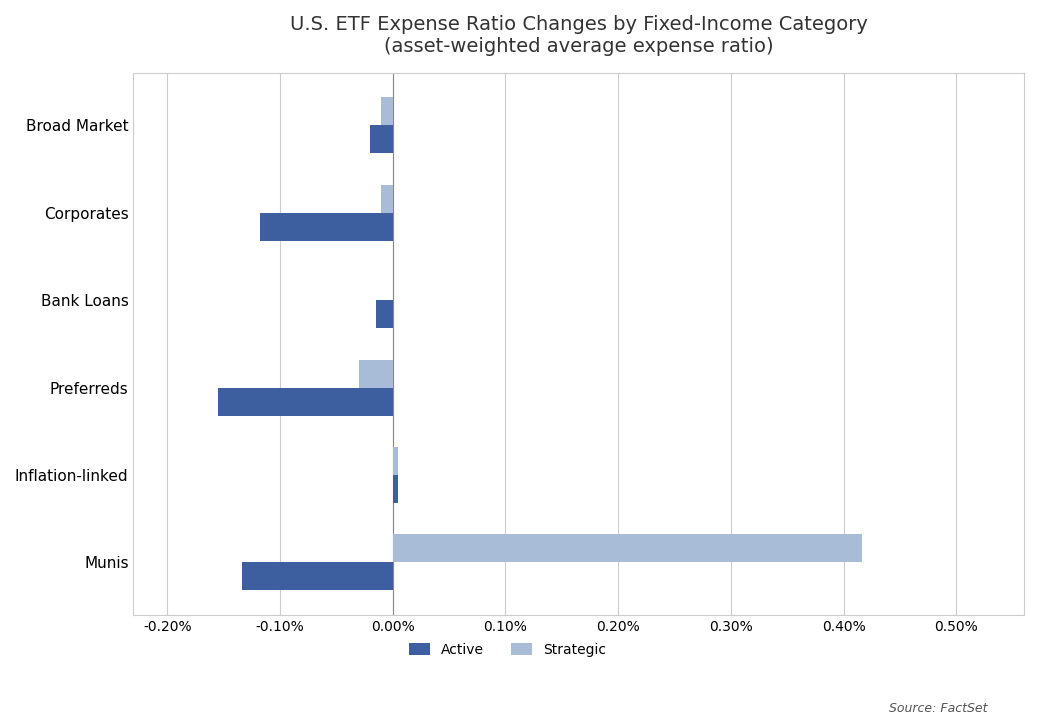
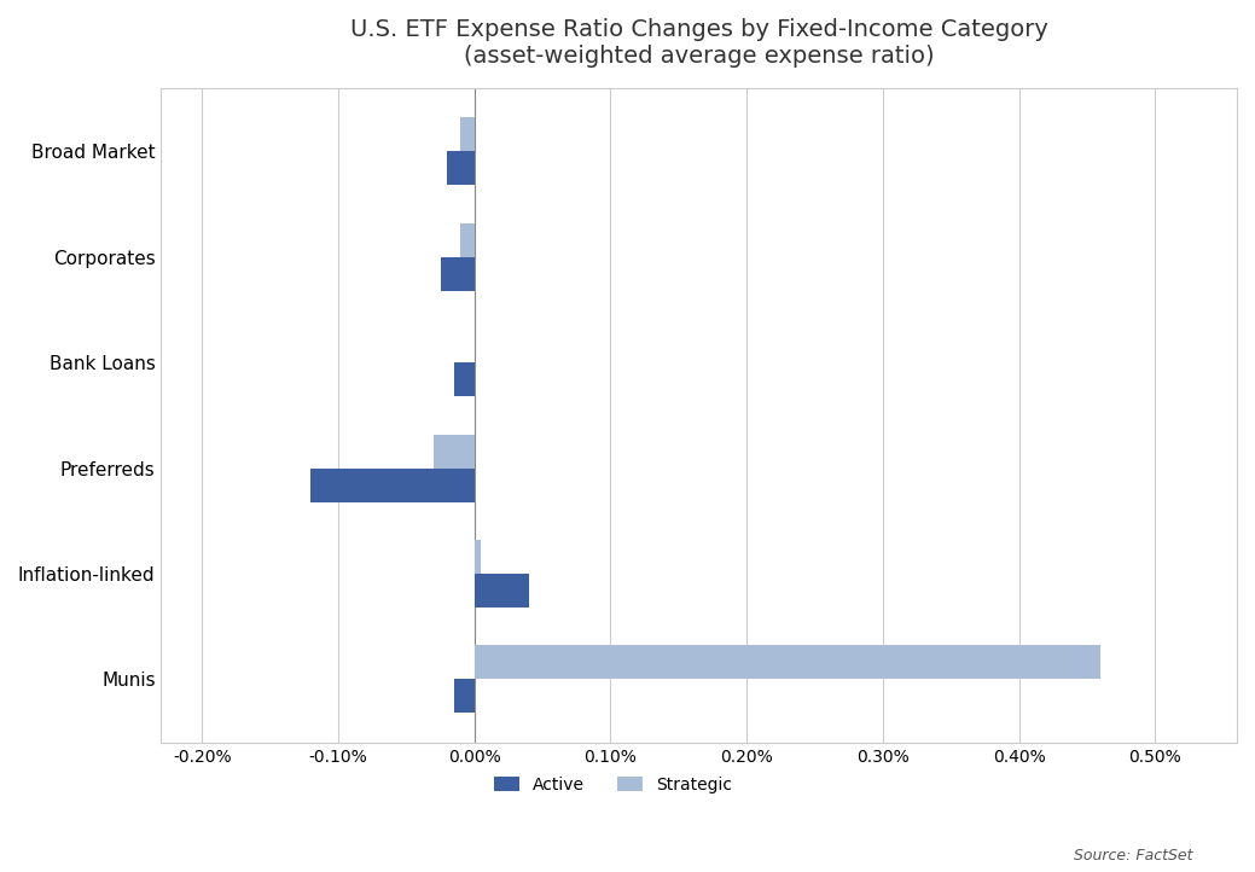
Active/Corporates: -0.118% -> -0.025%
Active/Preferreds: -0.155% -> -0.120%
Active/Inflation-linked: 0.005% -> 0.040%
Strategic/Munis: 0.4160% -> 0.4600%
Active/Munis: -0.134% -> -0.015%
